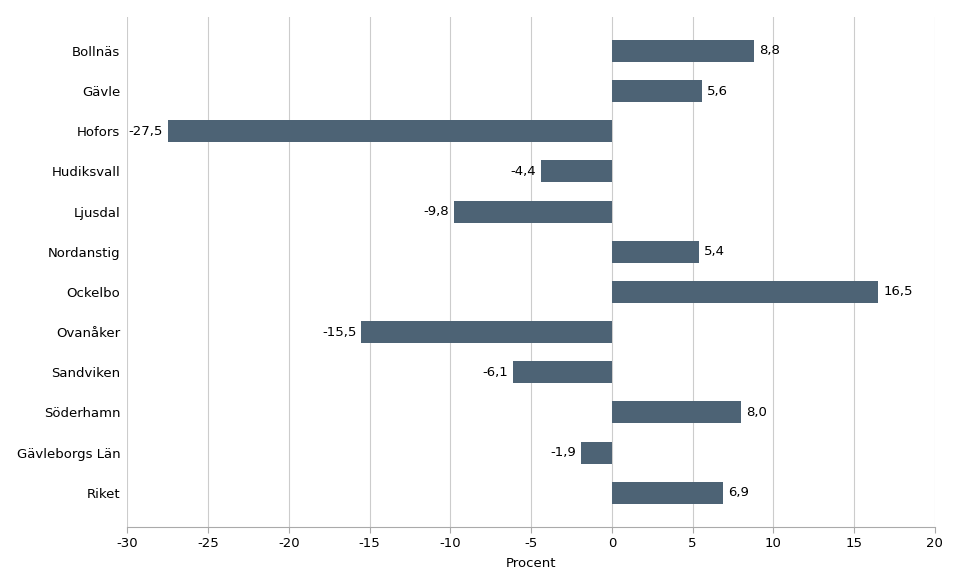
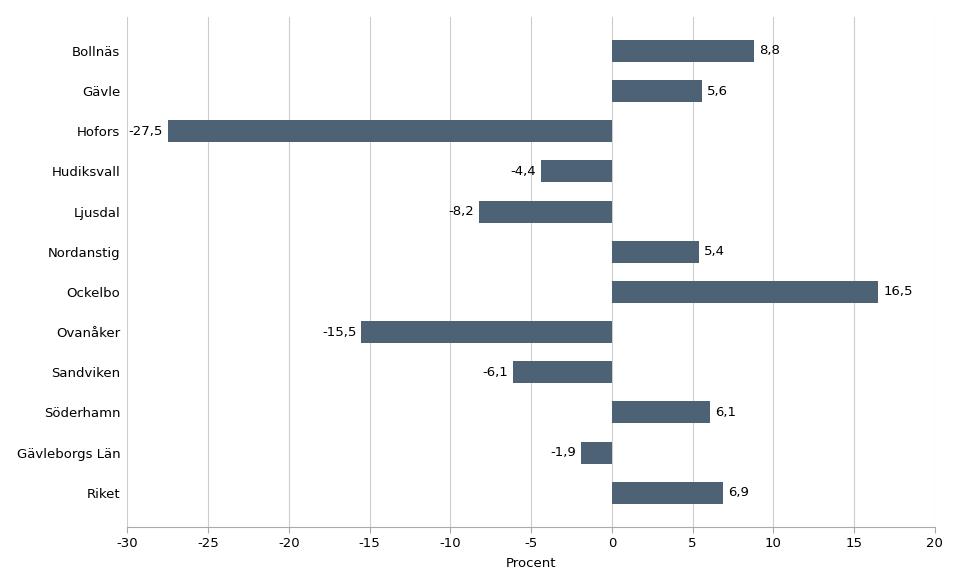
Ljusdal: -9,8 -> -8,2
Söderhamn: 8,0 -> 6,1
